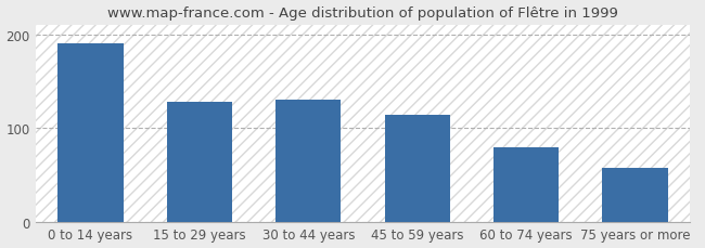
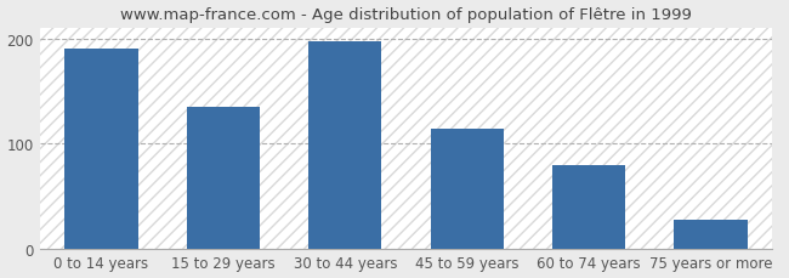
15 to 29 years: 128 -> 135
30 to 44 years: 130 -> 197
75 years or more: 58 -> 28
